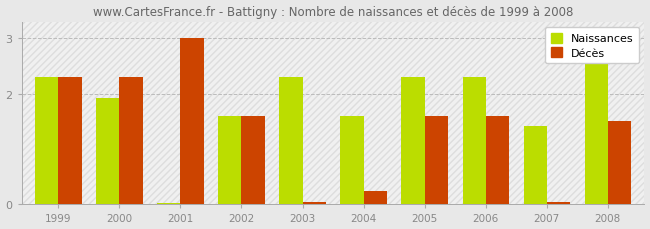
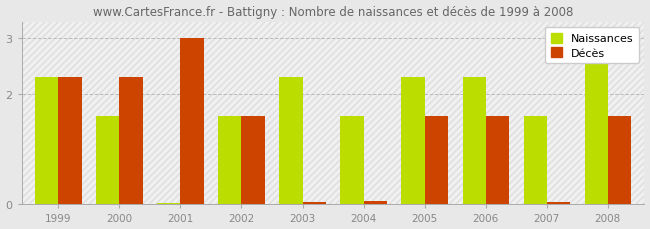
Naissances/2000: 1.92 -> 1.60
Décès/2004: 0.24 -> 0.07
Naissances/2007: 1.42 -> 1.60
Décès/2008: 1.50 -> 1.60
